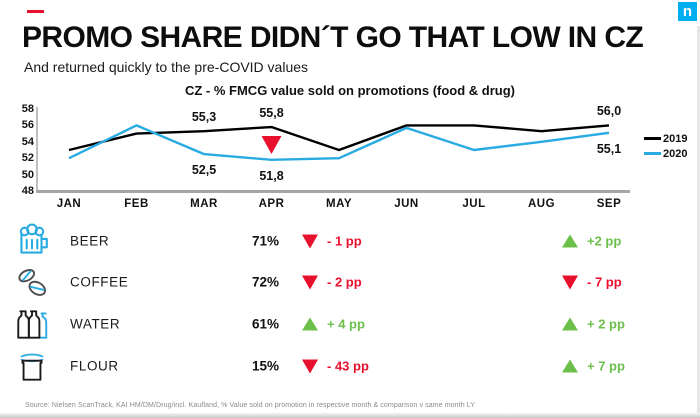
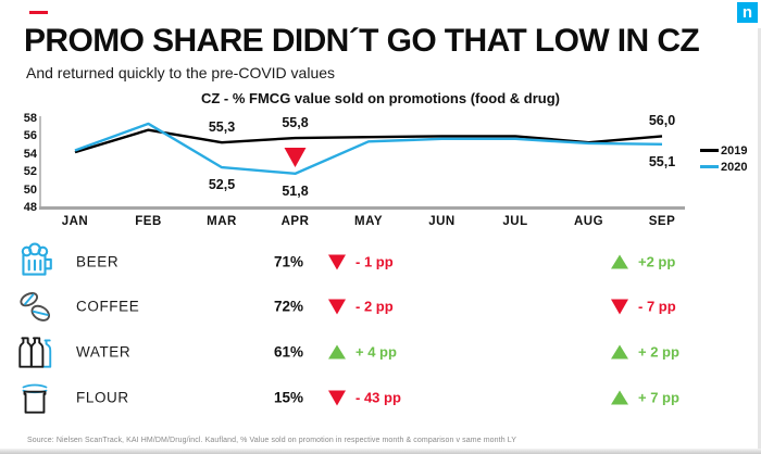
2019/JAN: 53 -> 54
2020/JAN: 52 -> 54
2019/FEB: 55 -> 57
2020/FEB: 56 -> 57
2019/MAY: 53 -> 56
2020/MAY: 52 -> 55
2020/JUL: 53 -> 56
2020/AUG: 54 -> 55
